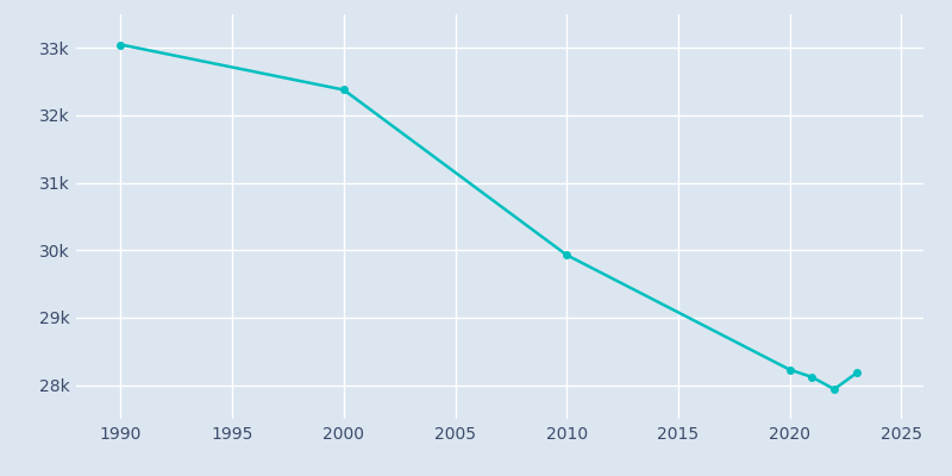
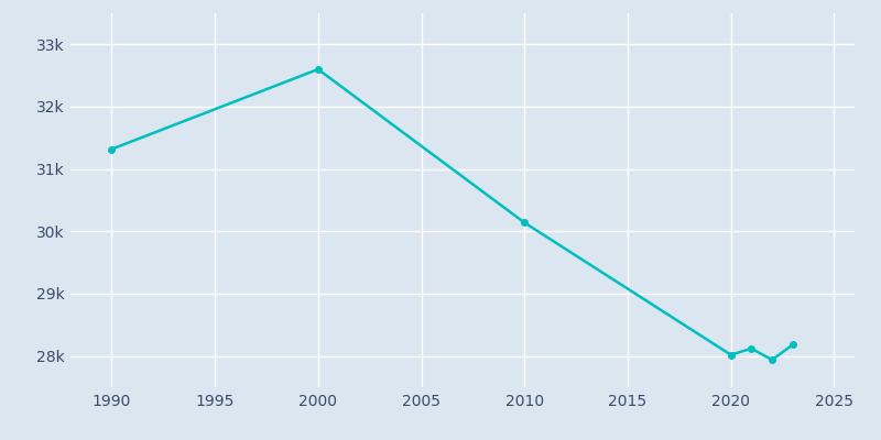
1990: 33.05k -> 31.32k
2000: 32.38k -> 32.60k
2010: 29.93k -> 30.14k
2020: 28.23k -> 28.02k
